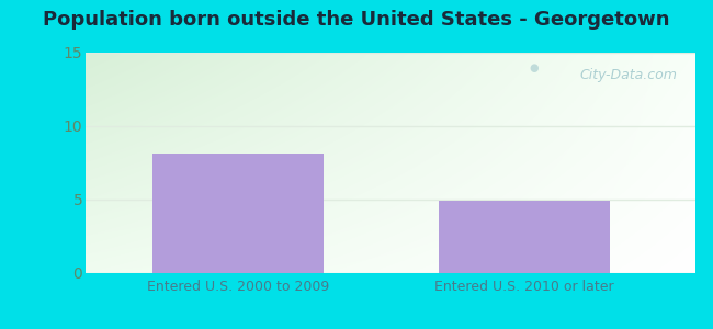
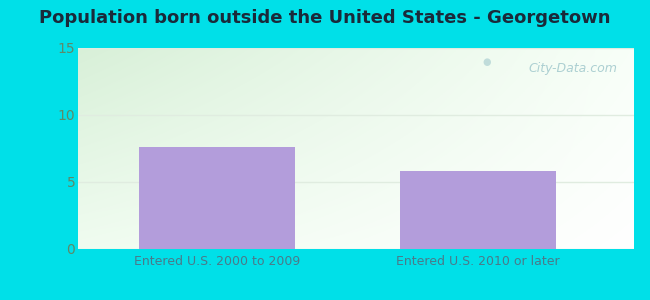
Entered U.S. 2000 to 2009: 8.1 -> 7.6
Entered U.S. 2010 or later: 4.9 -> 5.8
